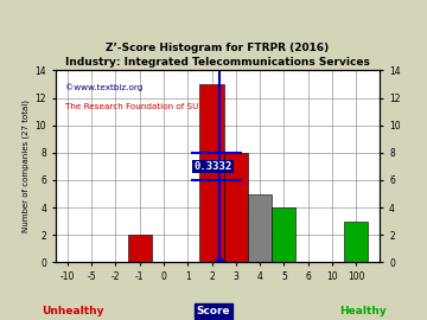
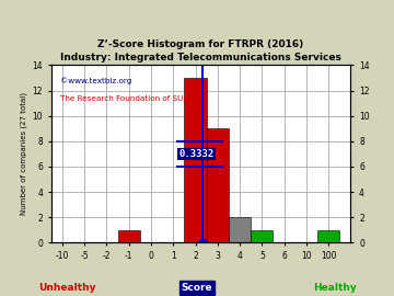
-1: 2 -> 1
3: 8 -> 9
4: 5 -> 2
5: 4 -> 1
100: 3 -> 1
